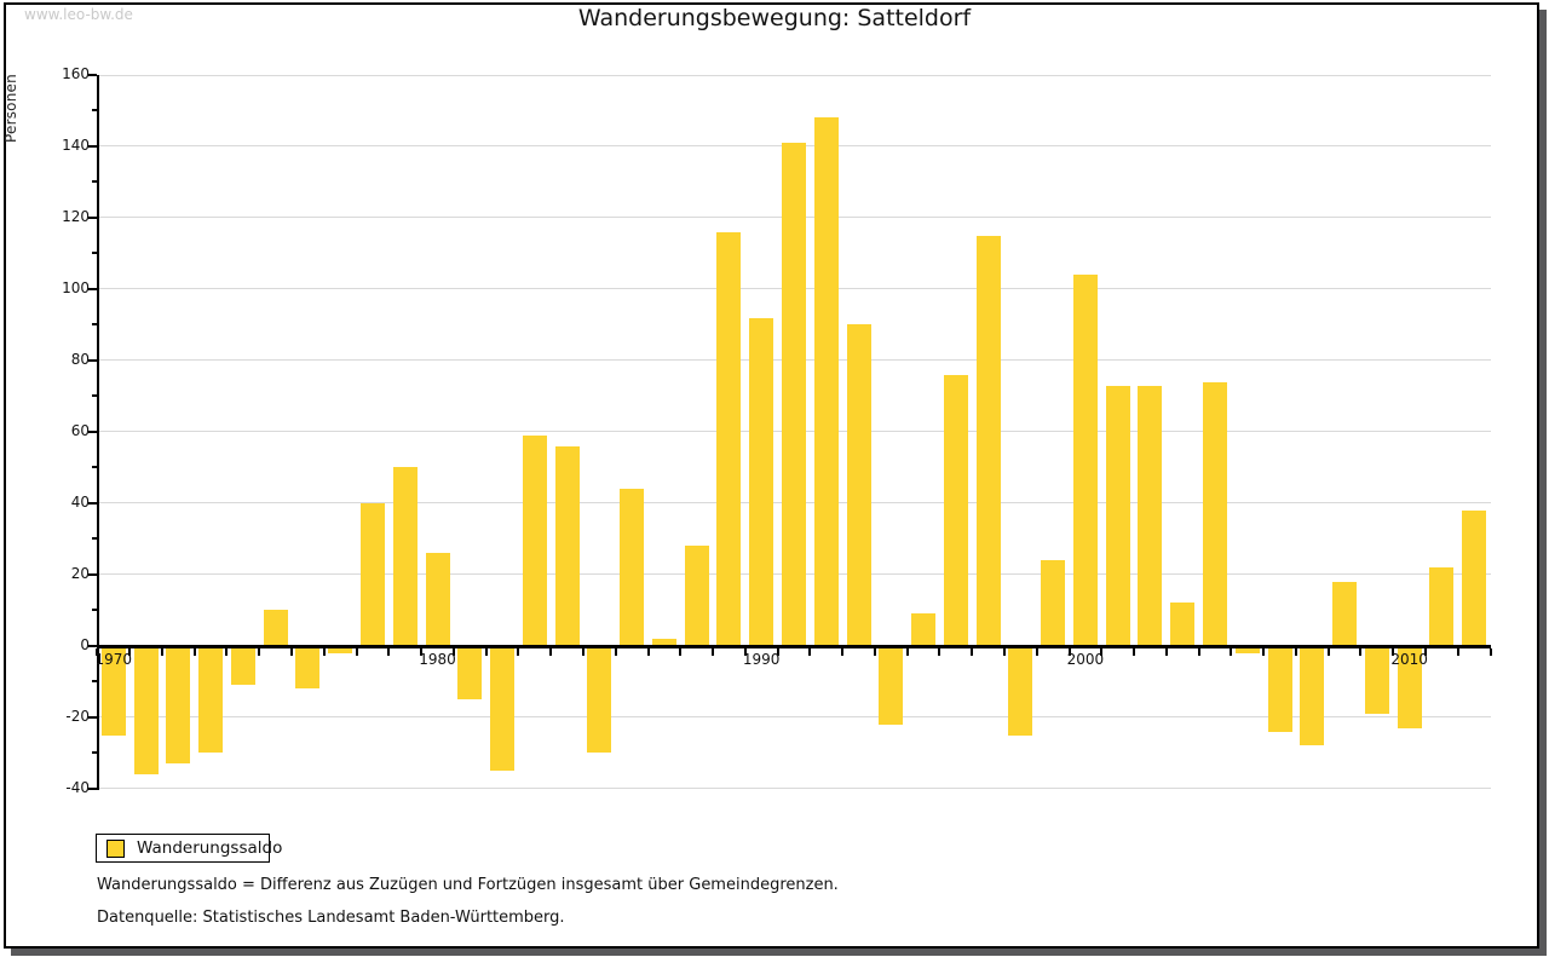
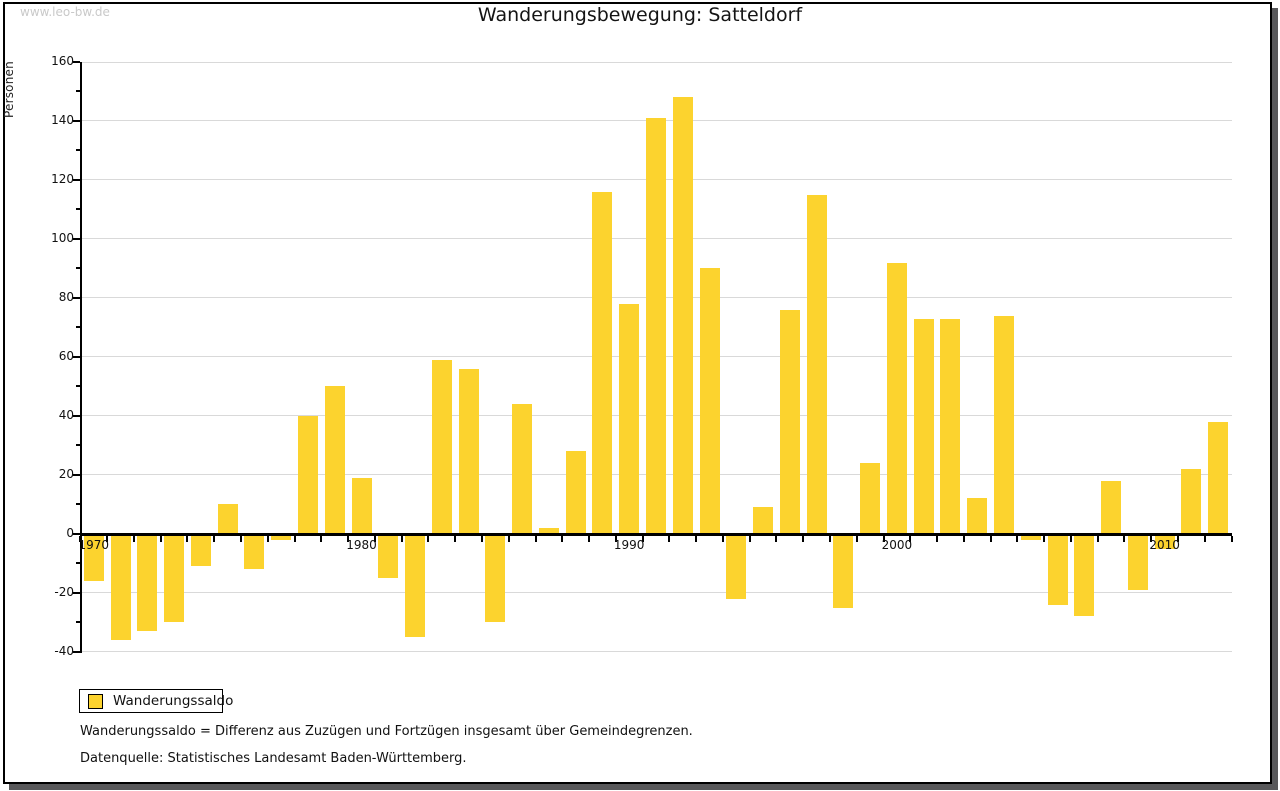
1970: -25 -> -16
1980: 26 -> 19
1990: 92 -> 78
2000: 104 -> 92
2010: -23 -> -5
